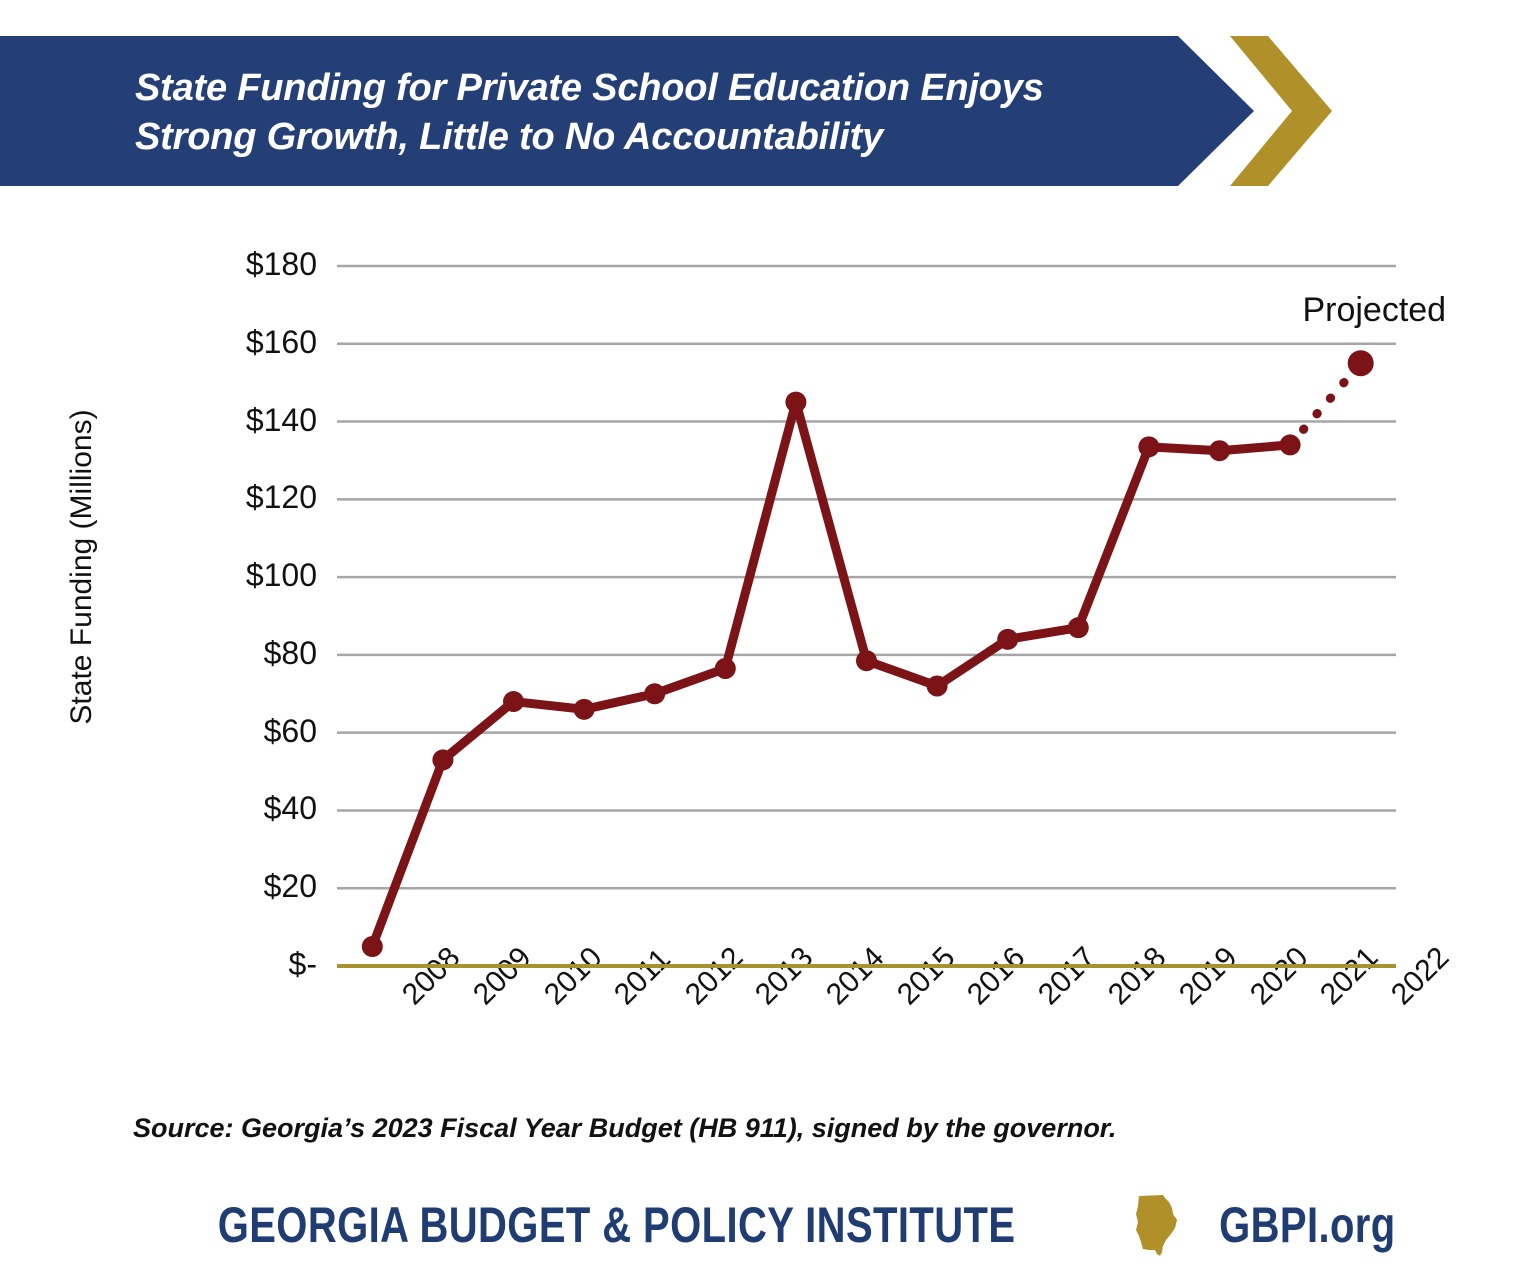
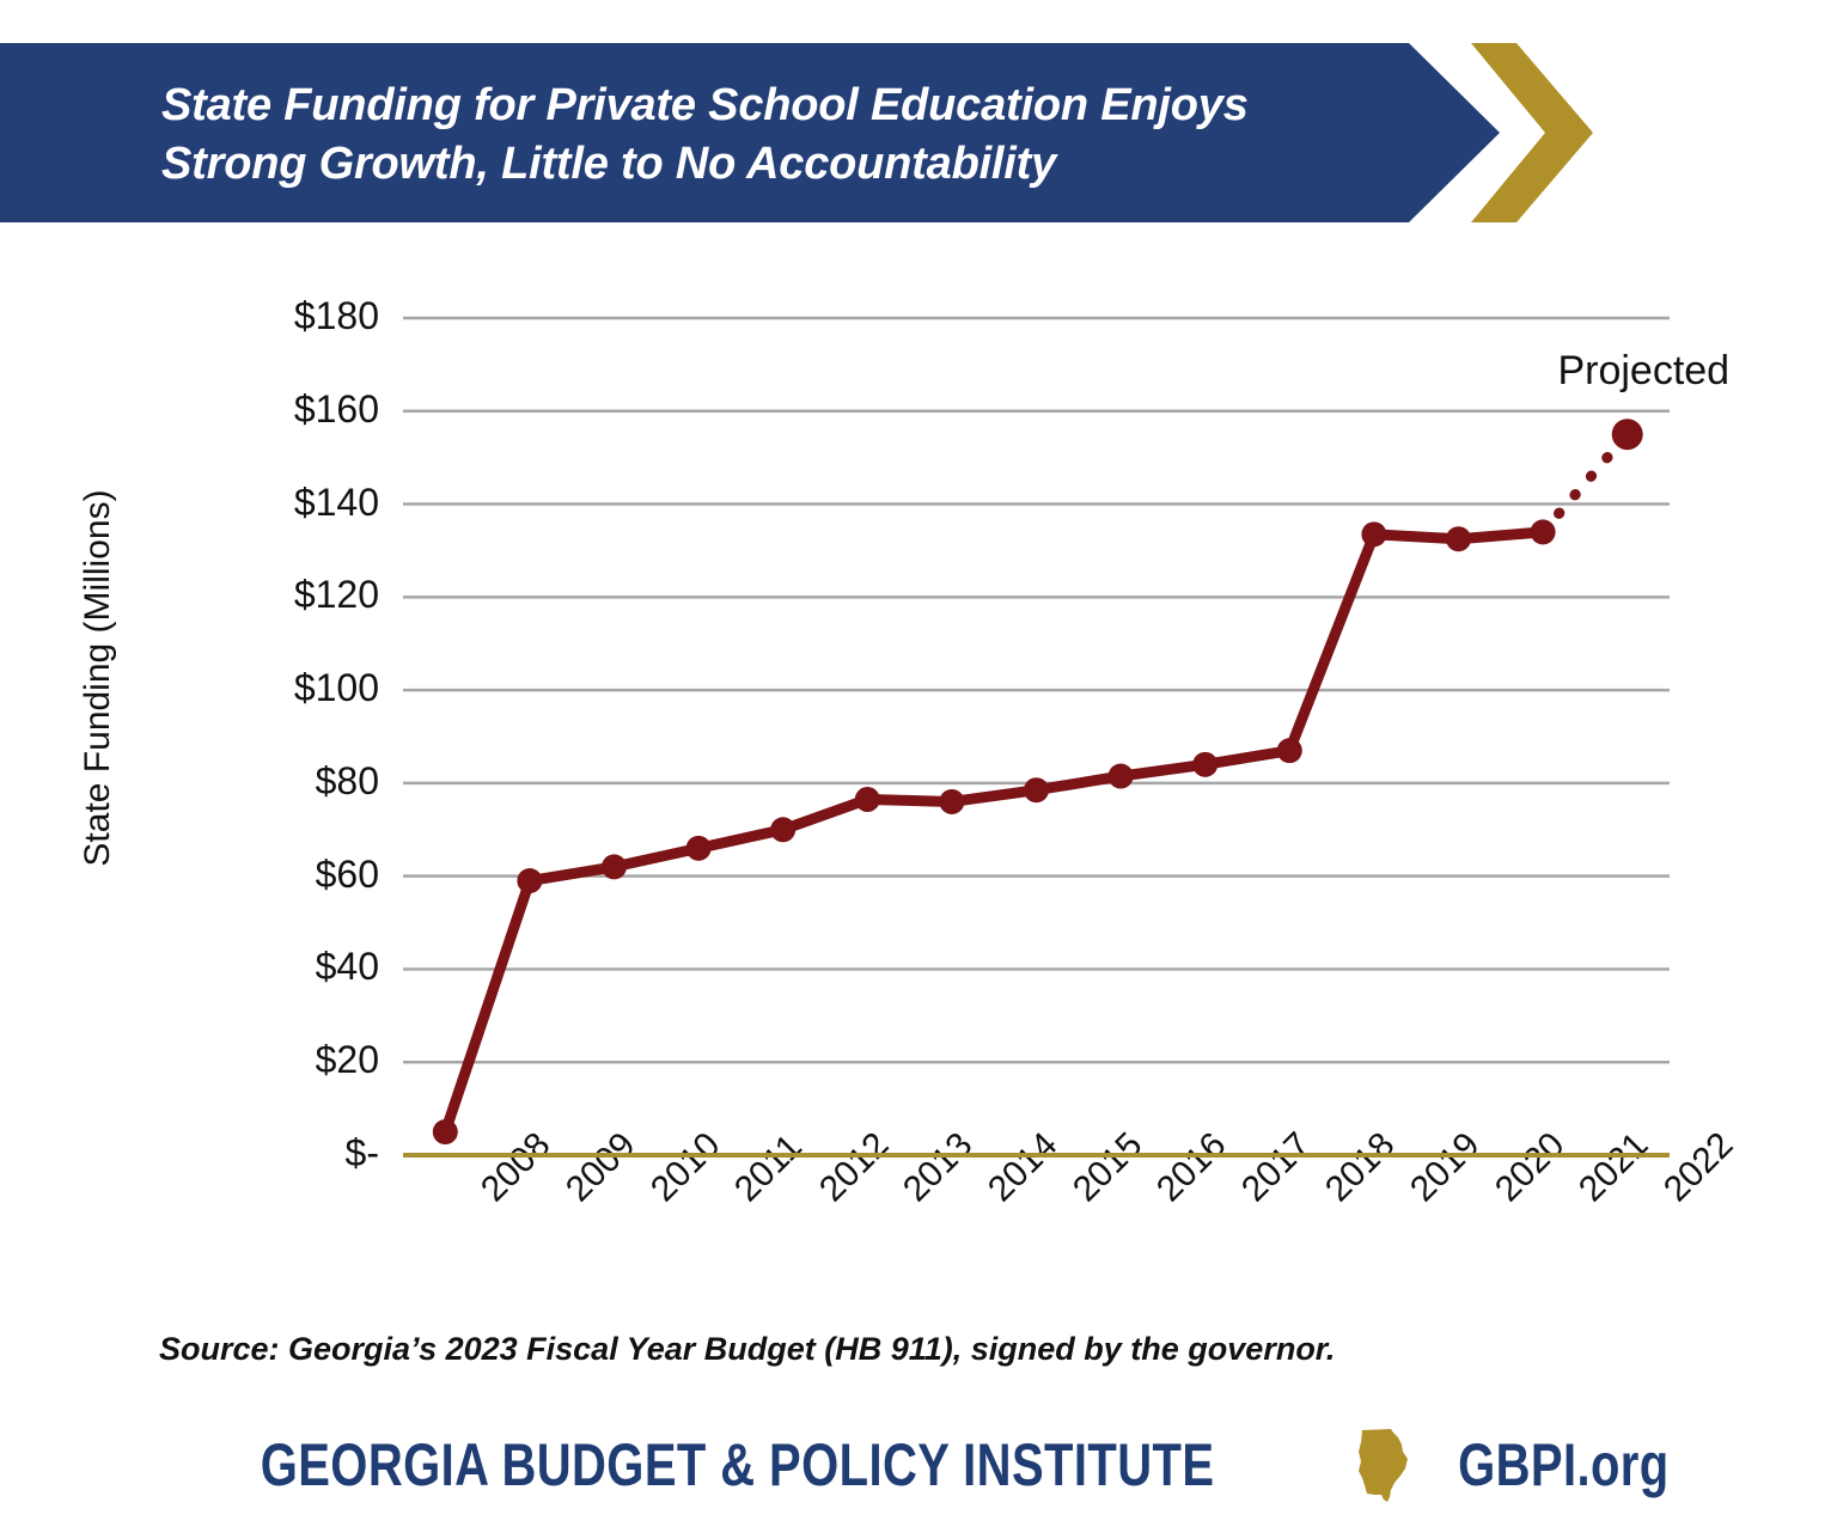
2009: $53 -> $59
2010: $68 -> $62
2014: $145 -> $76
2016: $72 -> $82
